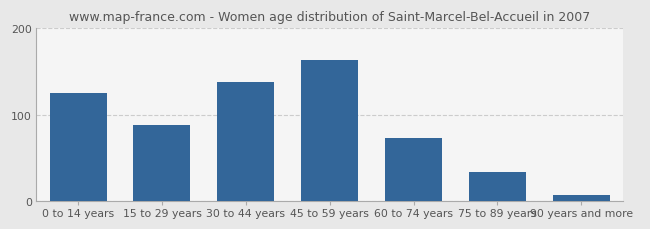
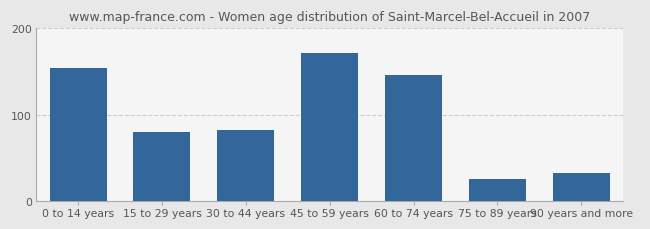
0 to 14 years: 125 -> 154
15 to 29 years: 88 -> 80
30 to 44 years: 138 -> 82
45 to 59 years: 163 -> 172
60 to 74 years: 73 -> 146
75 to 89 years: 33 -> 26
90 years and more: 7 -> 32
